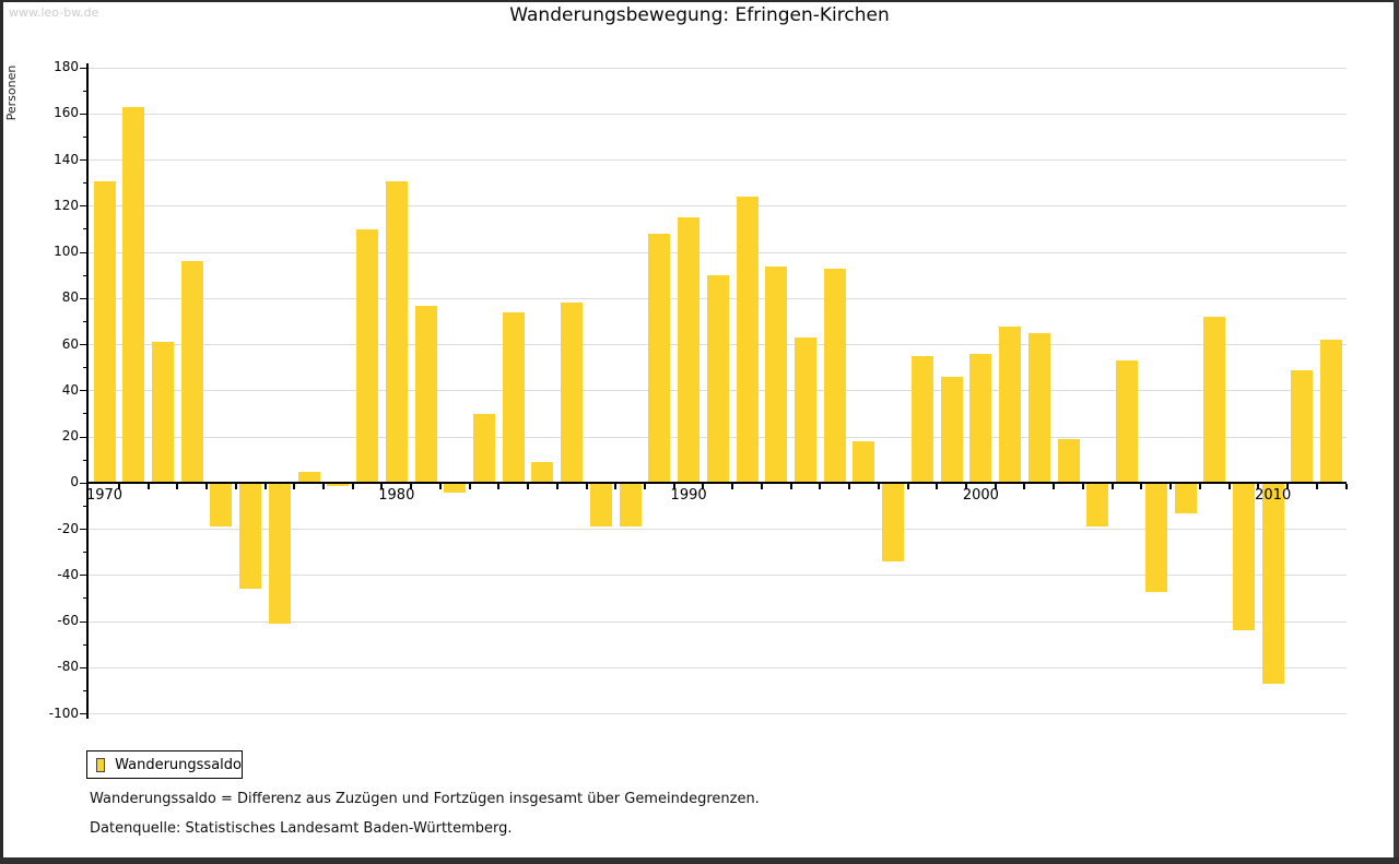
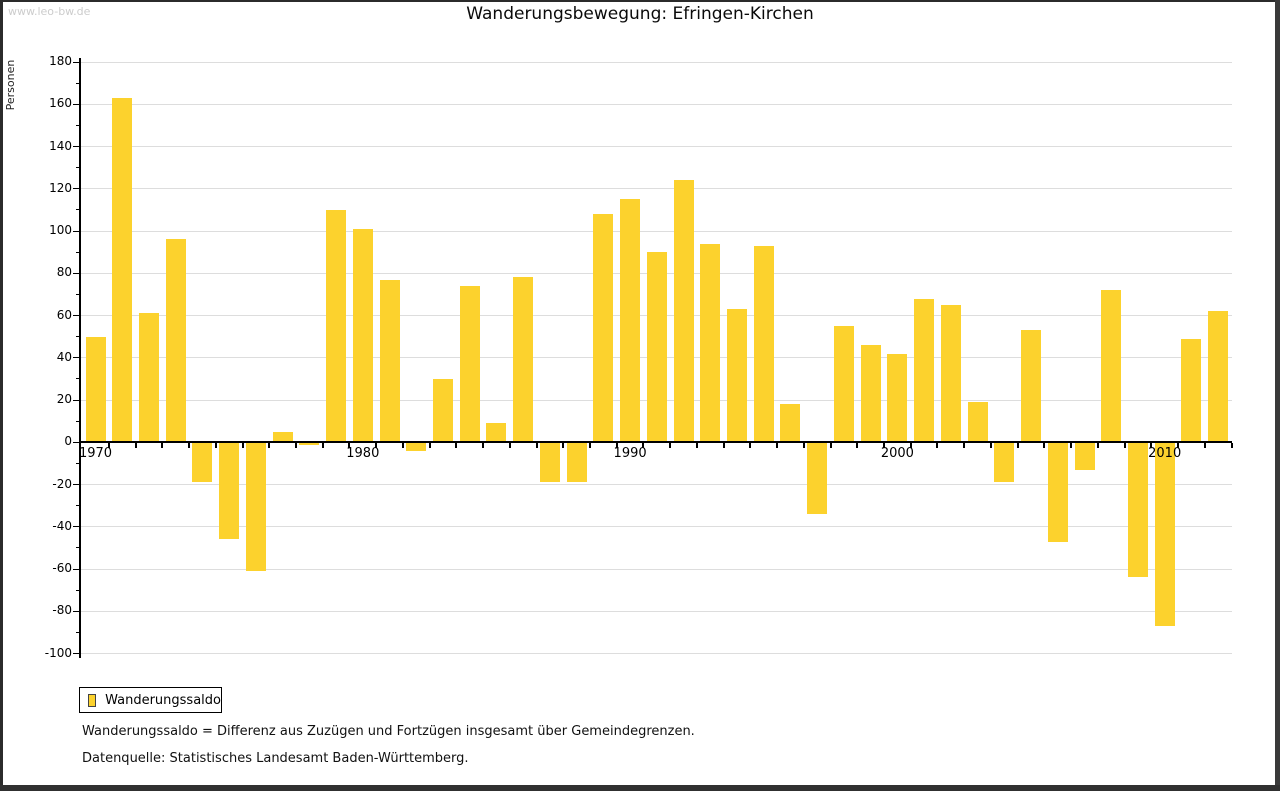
1970: 131 -> 50
1980: 131 -> 101
2000: 56 -> 42
